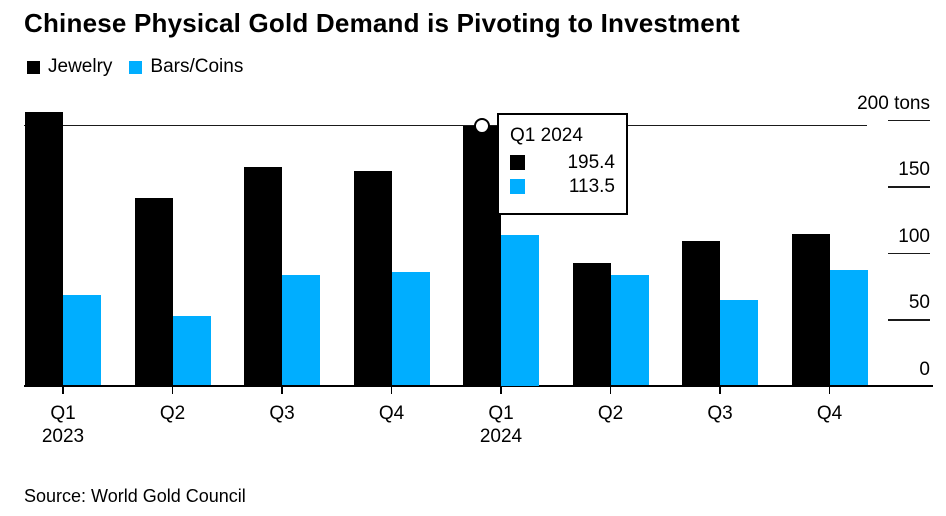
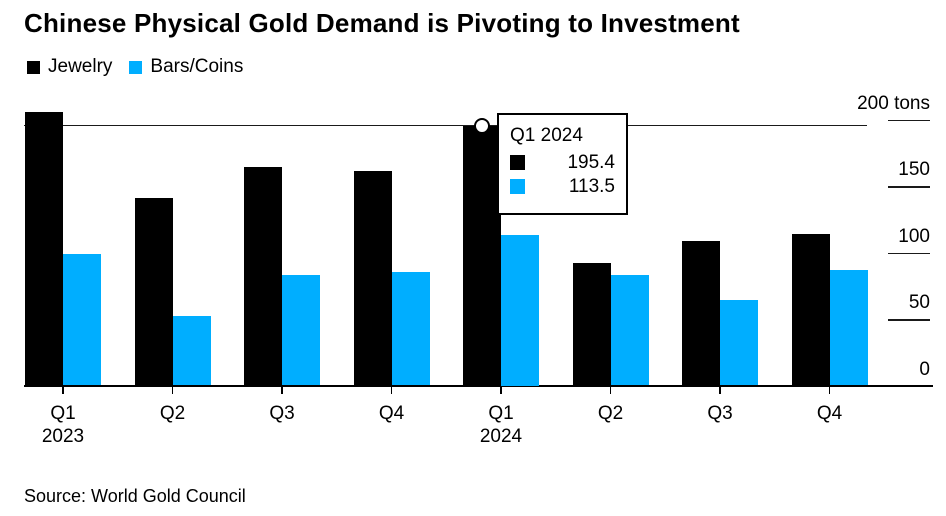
Bars/Coins/Q1 2023: 68 -> 99
